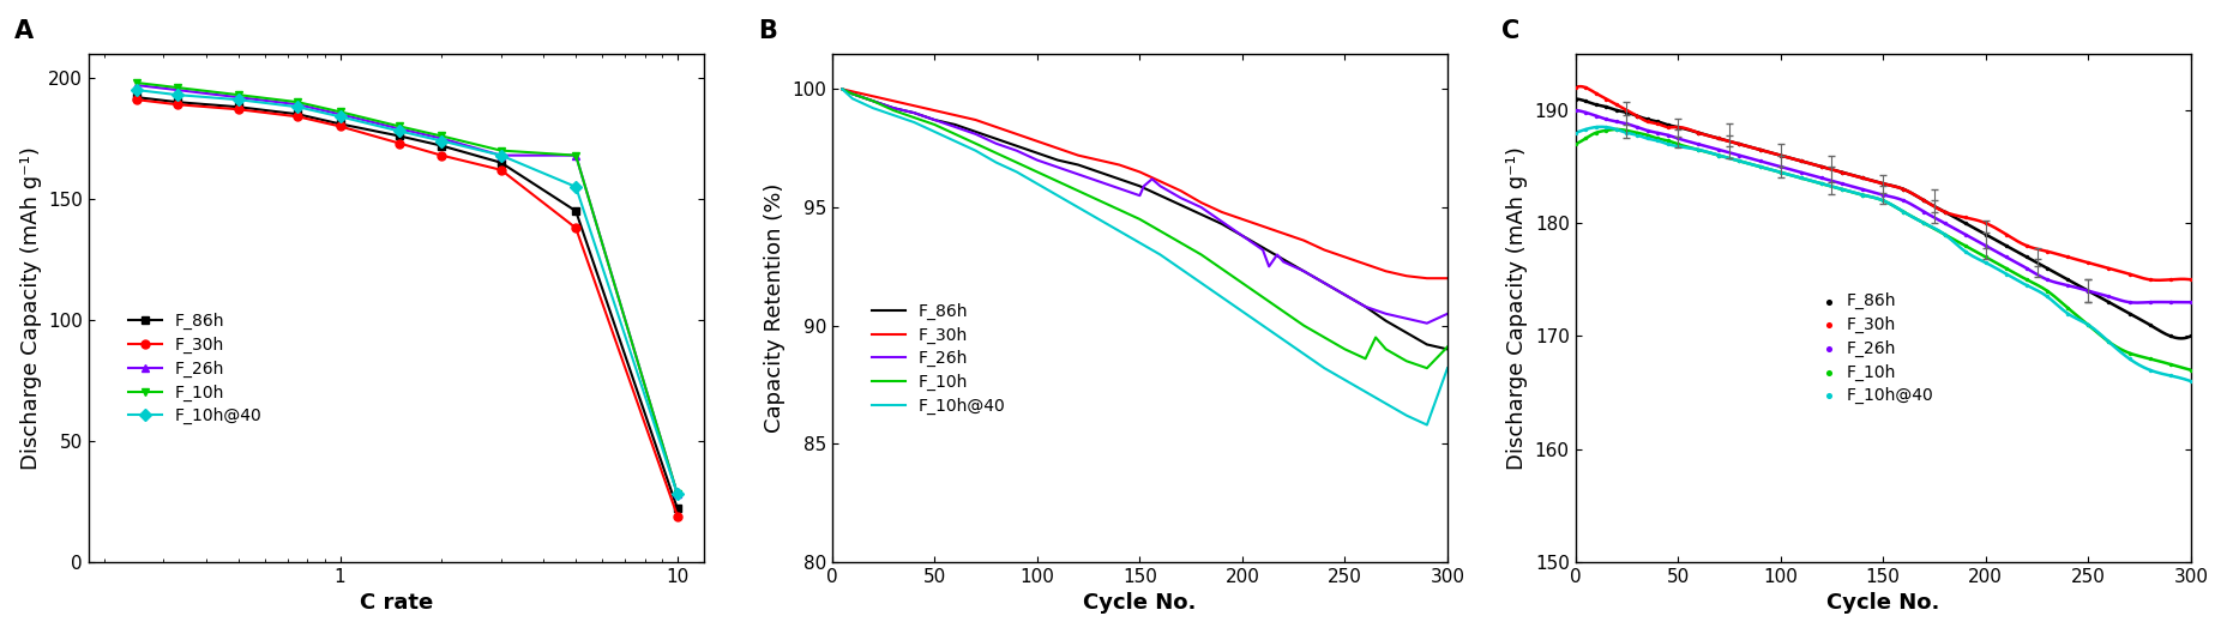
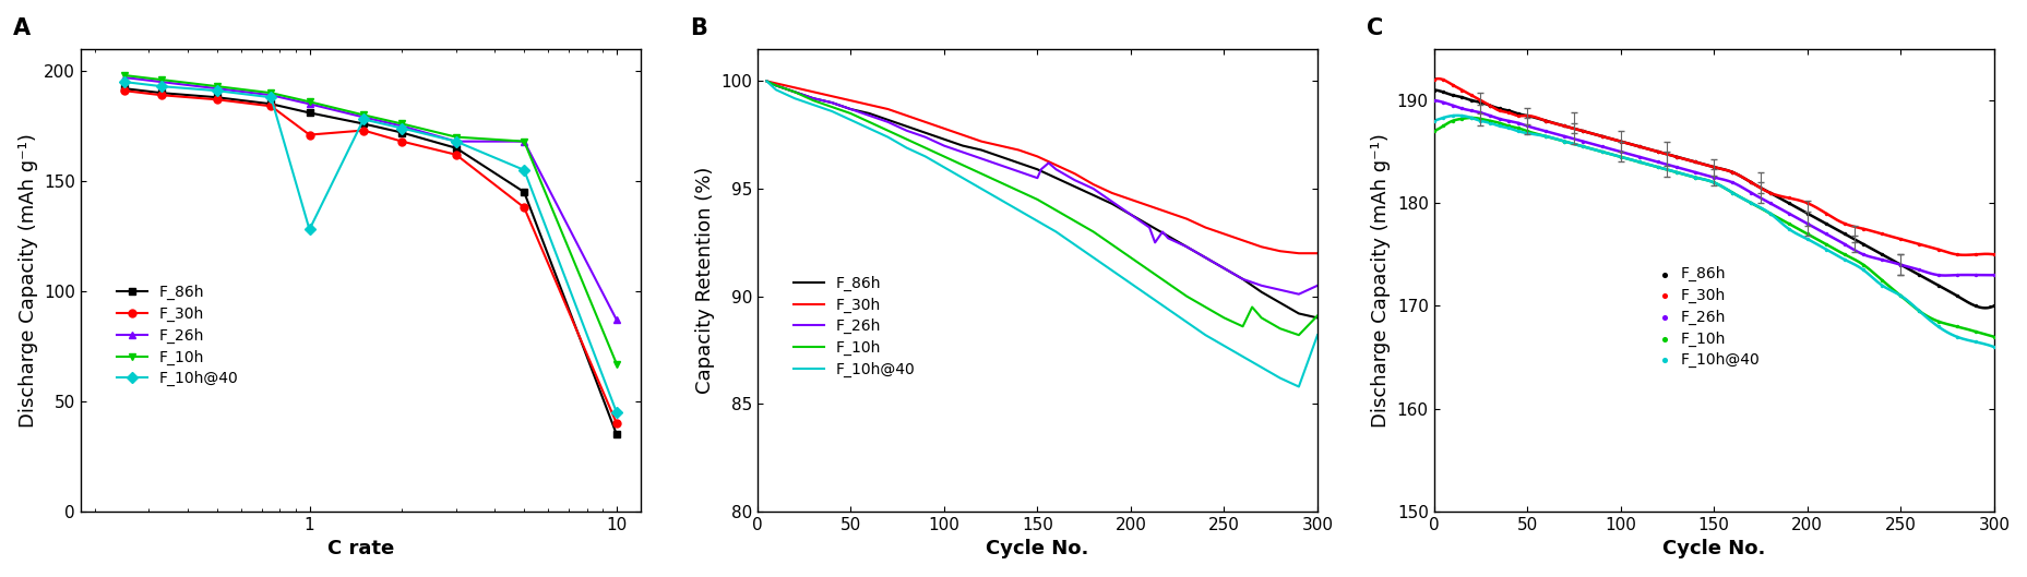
F_30h/1: 180 -> 171
F_10h@40/1: 184 -> 128
F_86h/10: 22 -> 35
F_30h/10: 19 -> 40
F_26h/10: 28 -> 87
F_10h/10: 28 -> 67
F_10h@40/10: 28 -> 45
